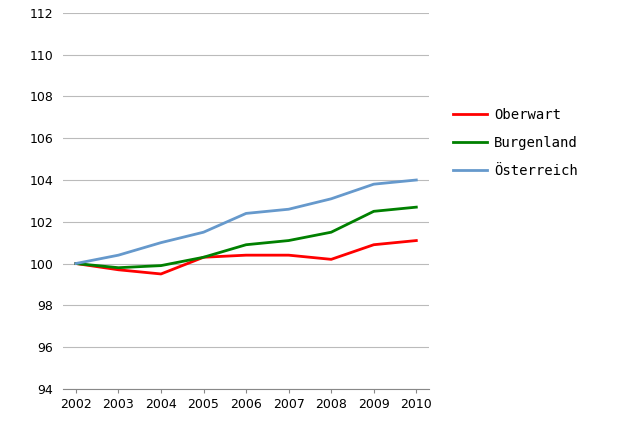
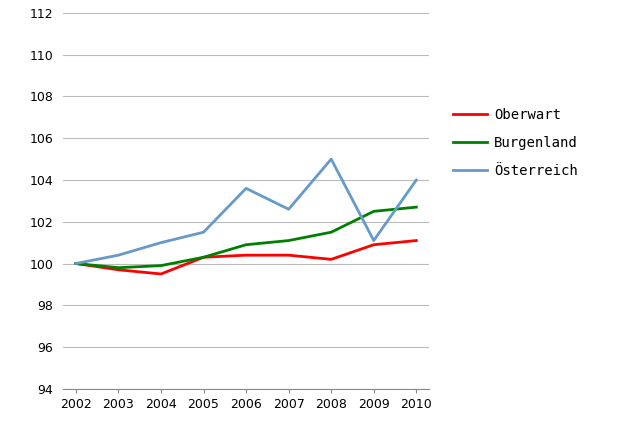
Österreich/2006: 102.4 -> 103.6
Österreich/2008: 103.1 -> 105.0
Österreich/2009: 103.8 -> 101.1
